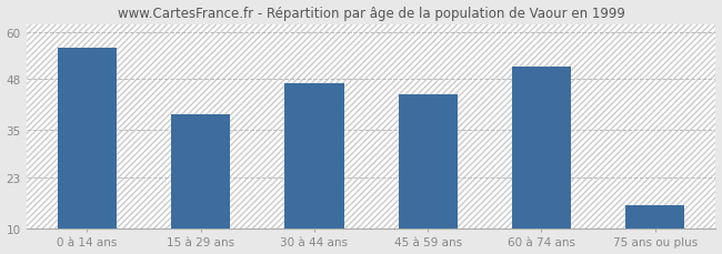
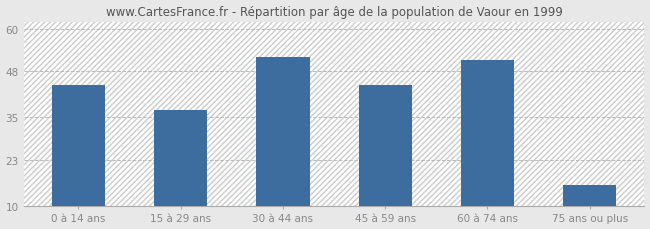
0 à 14 ans: 56 -> 44
15 à 29 ans: 39 -> 37
30 à 44 ans: 47 -> 52
